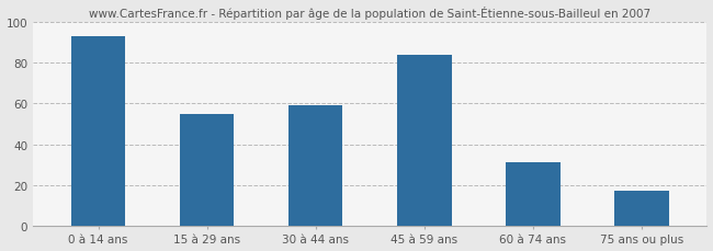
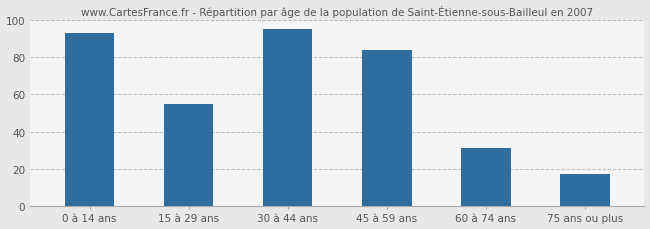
30 à 44 ans: 59 -> 95
